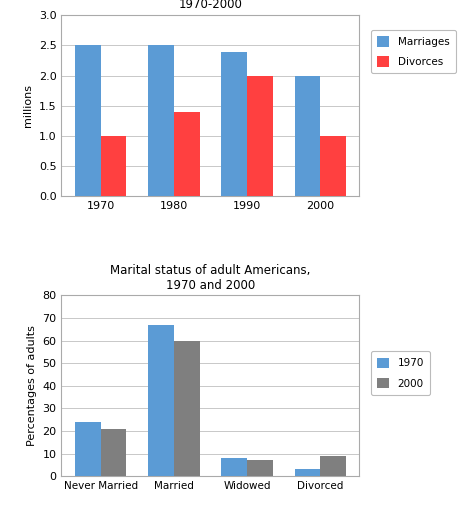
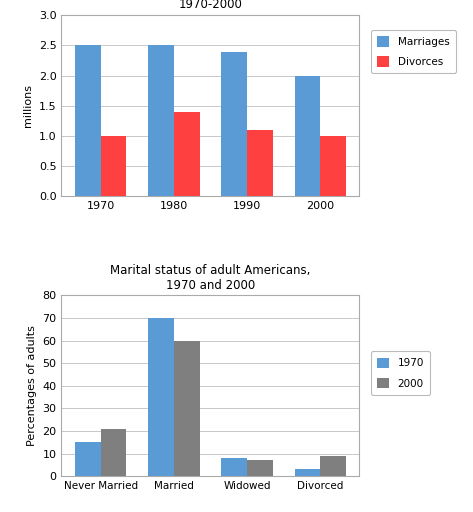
Divorces/1990: 2.0 -> 1.1
Marital status of adult Americans, 1970 and 2000/1970/Never Married: 24 -> 15
Marital status of adult Americans, 1970 and 2000/1970/Married: 67 -> 70
